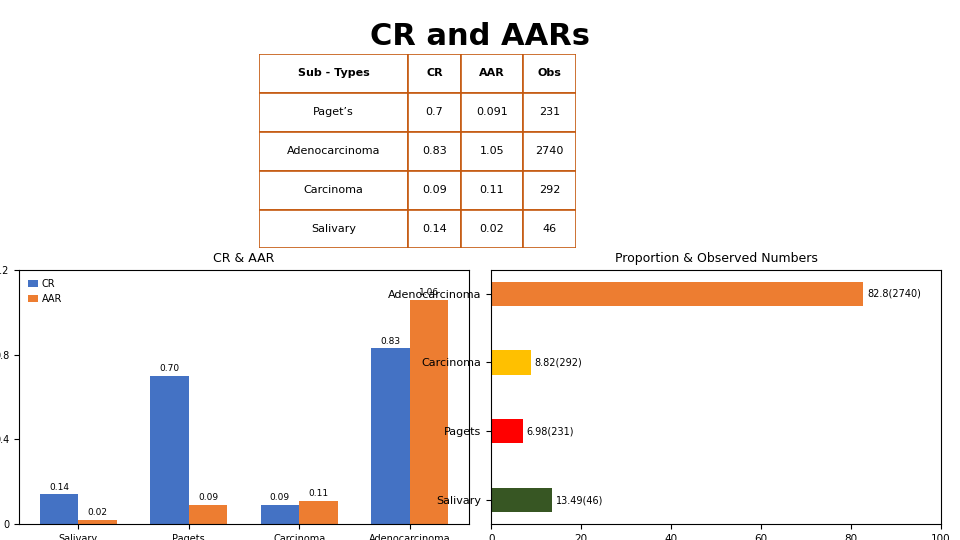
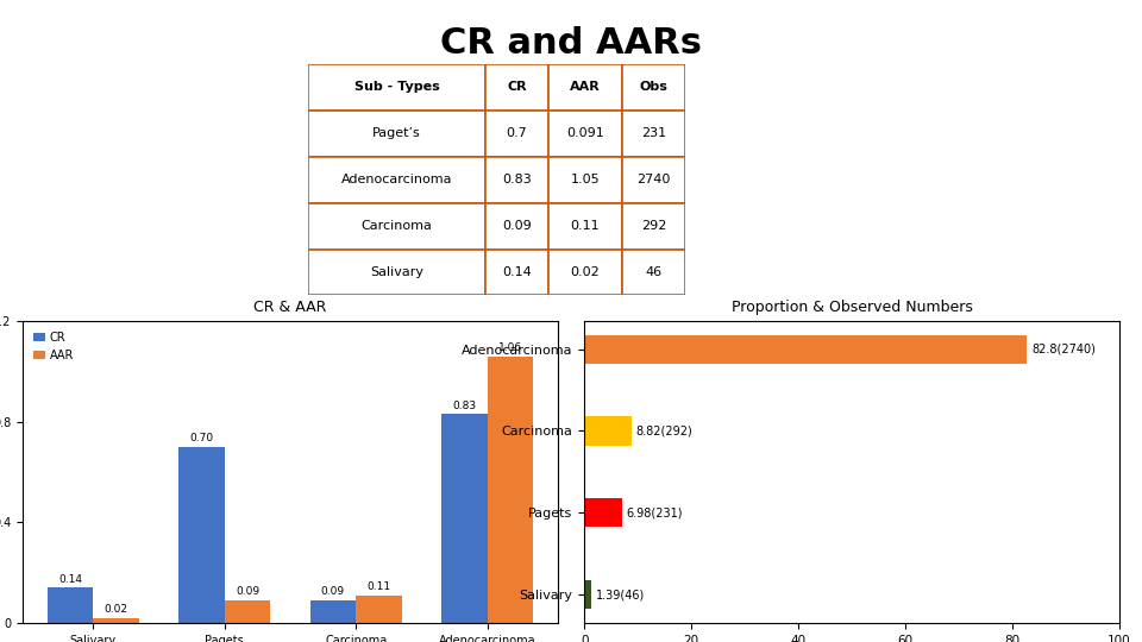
Proportion & Observed Numbers/Salivary: 13.49 -> 1.39
